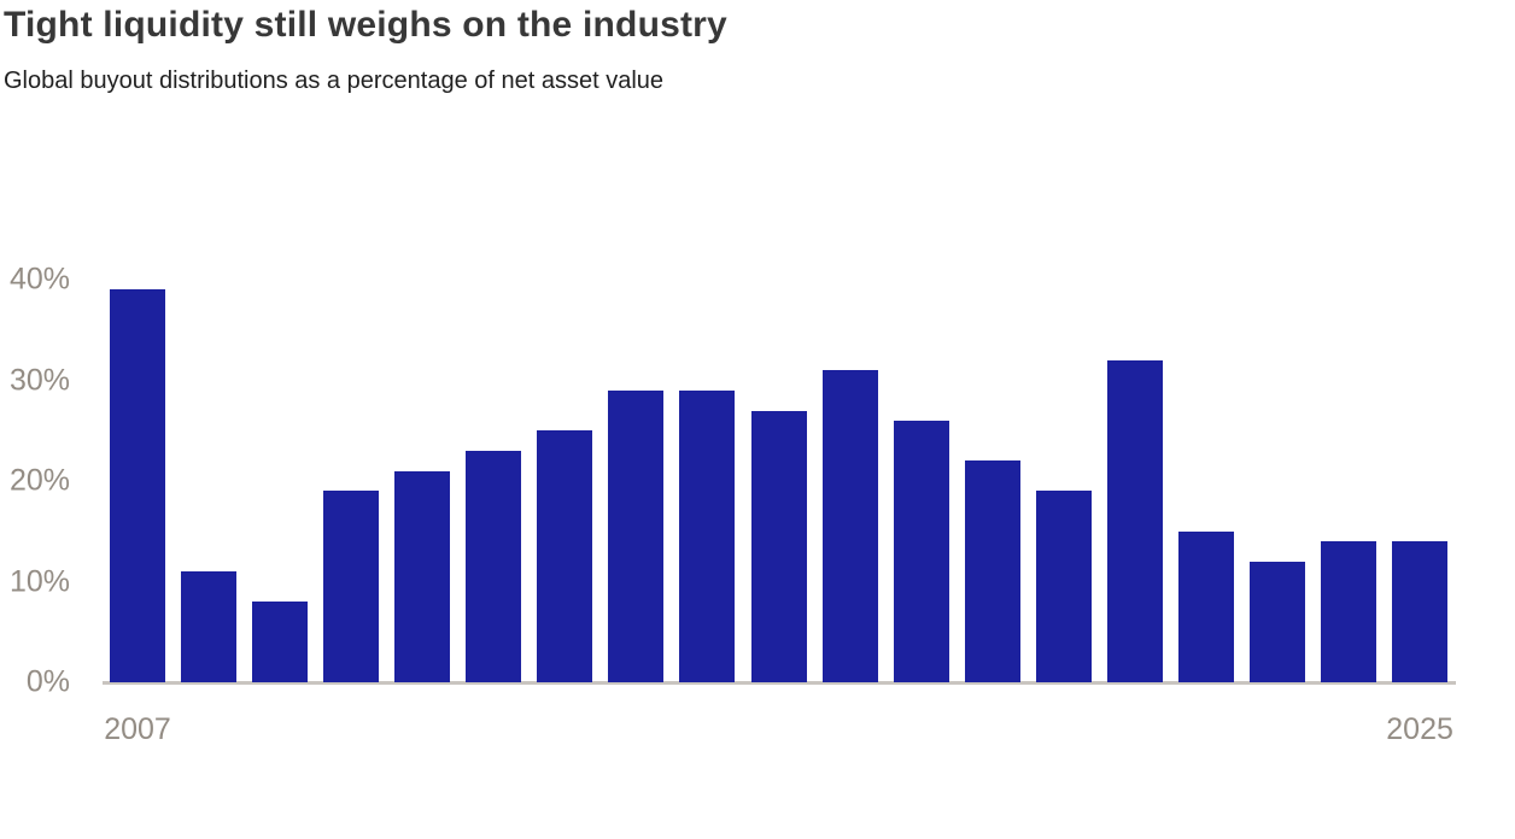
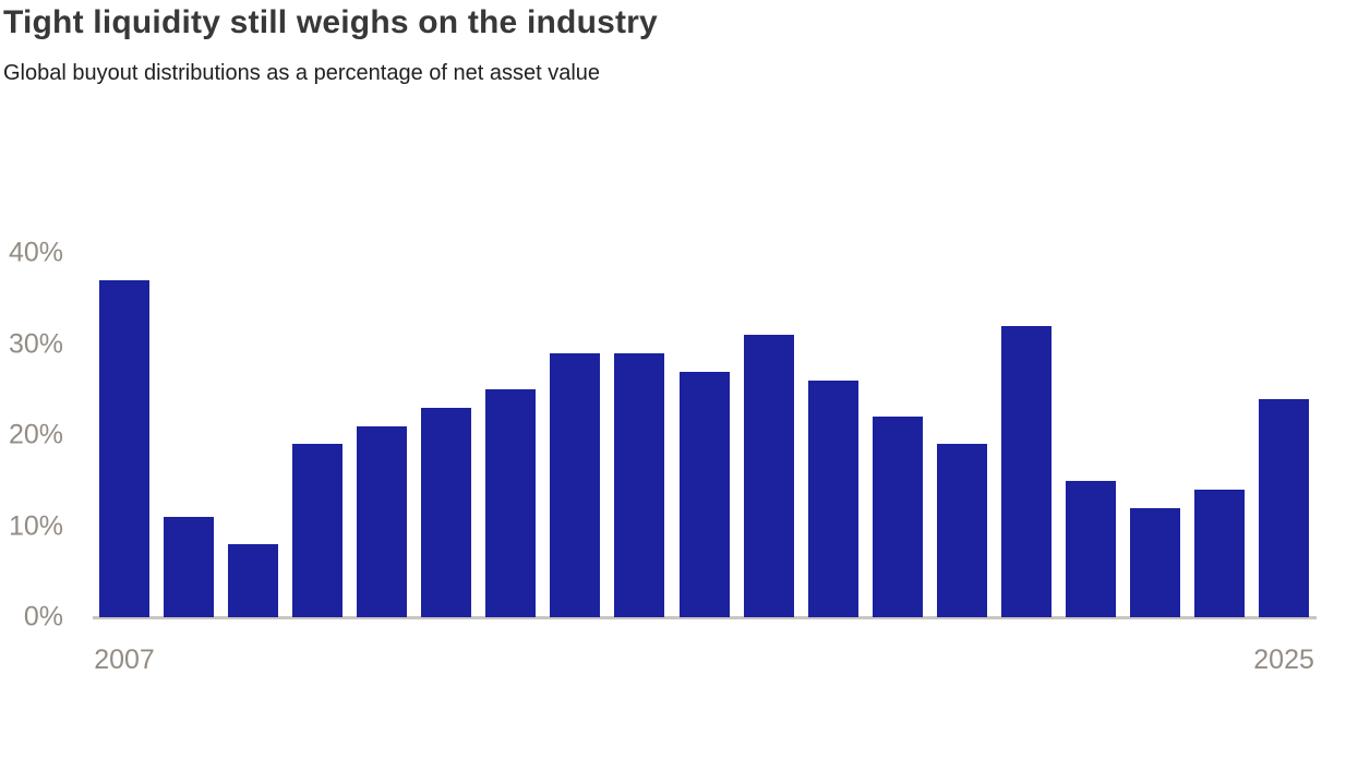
2007: 39% -> 37%
2025: 14% -> 24%
